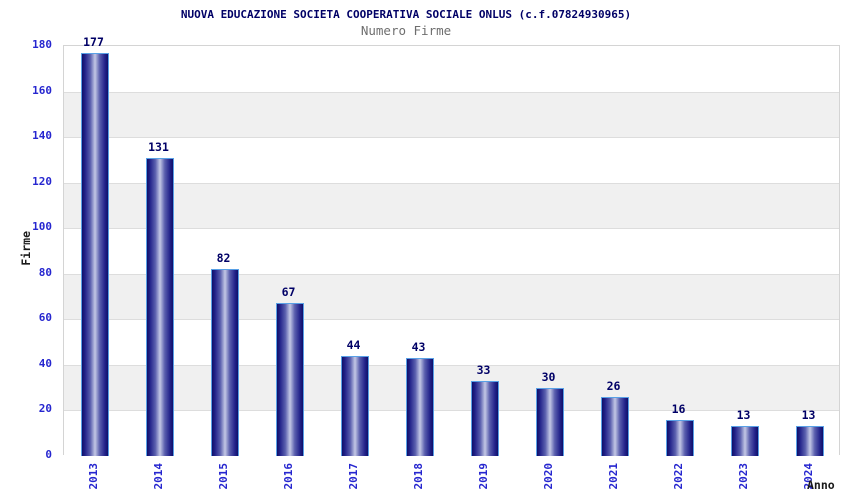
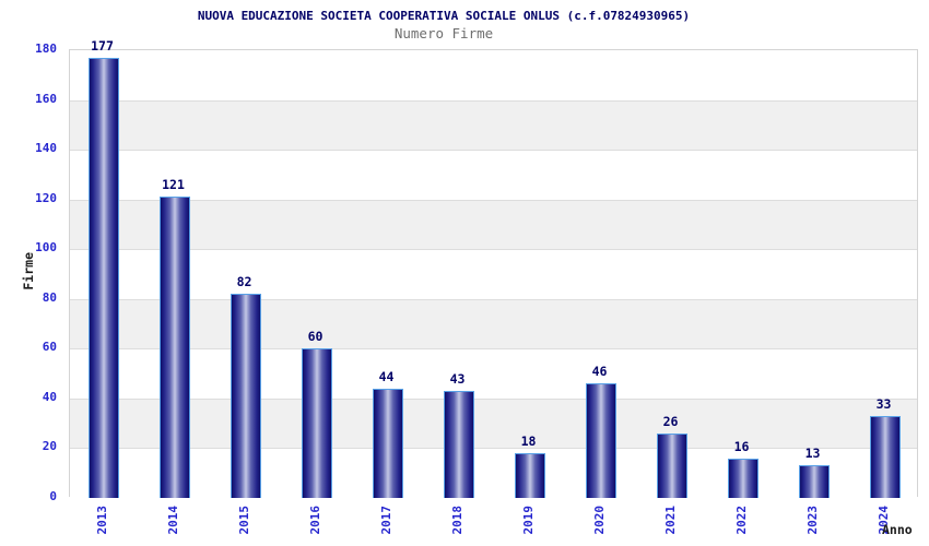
2014: 131 -> 121
2016: 67 -> 60
2019: 33 -> 18
2020: 30 -> 46
2024: 13 -> 33
